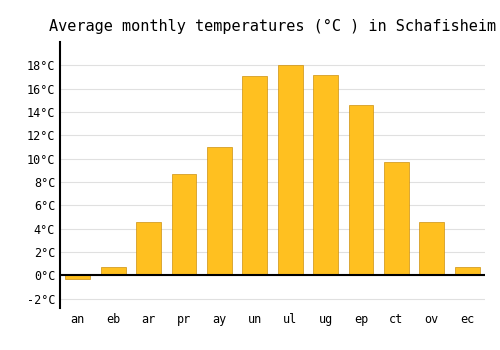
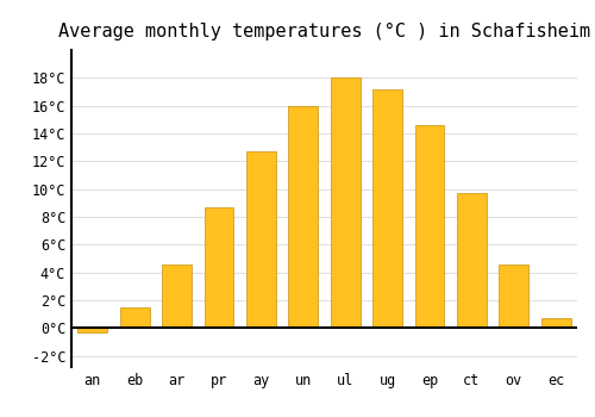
eb: 0.7°C -> 1.5°C
ay: 11.0°C -> 12.7°C
un: 17.1°C -> 16.0°C
